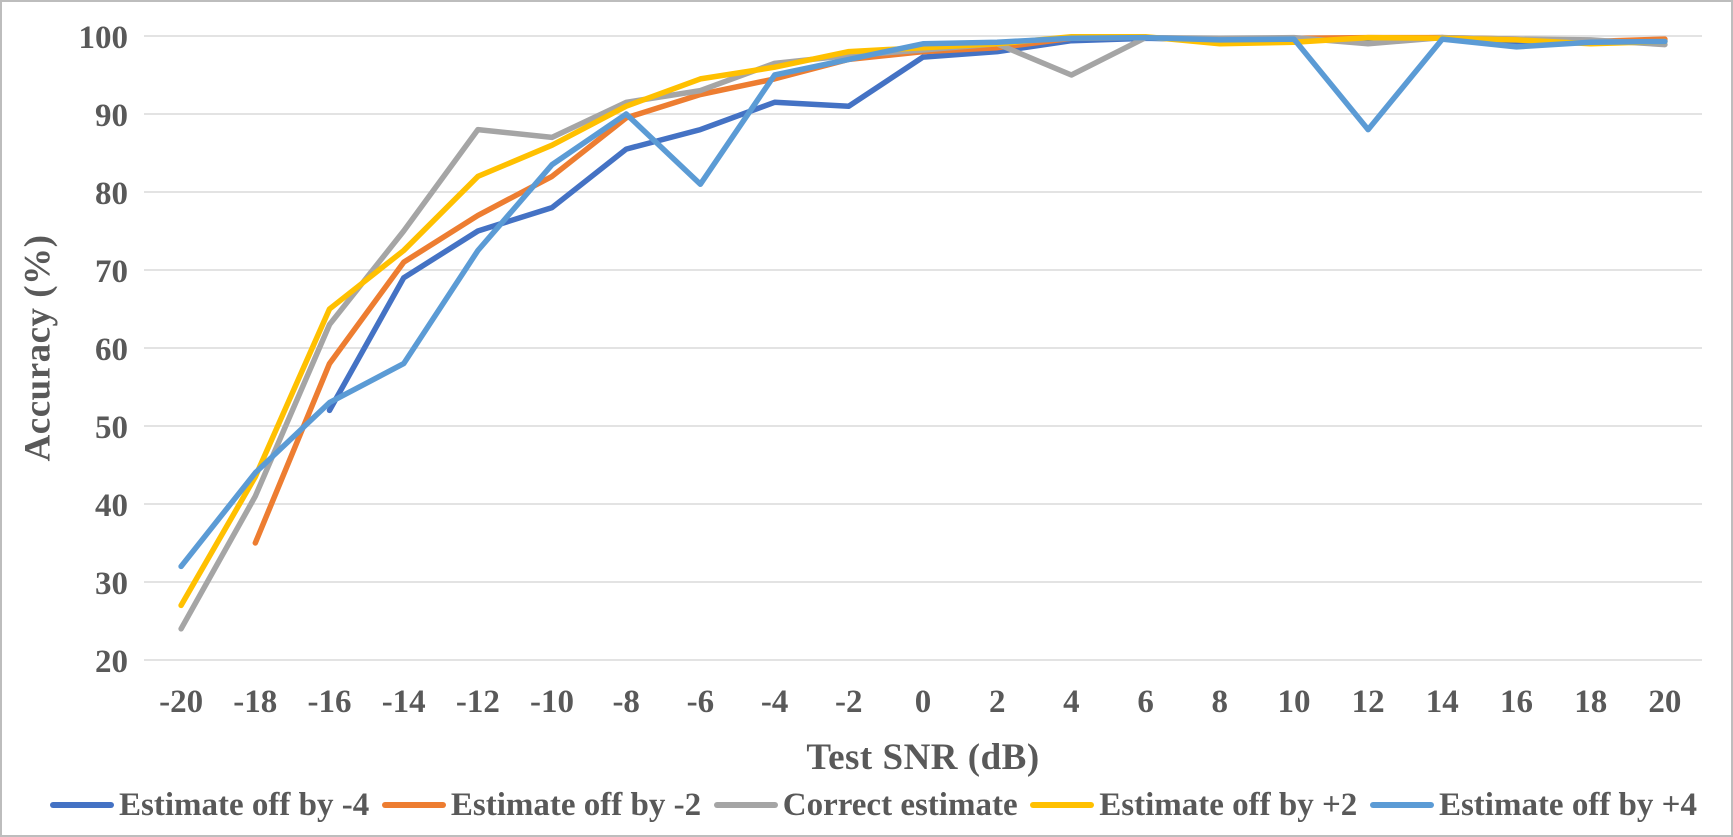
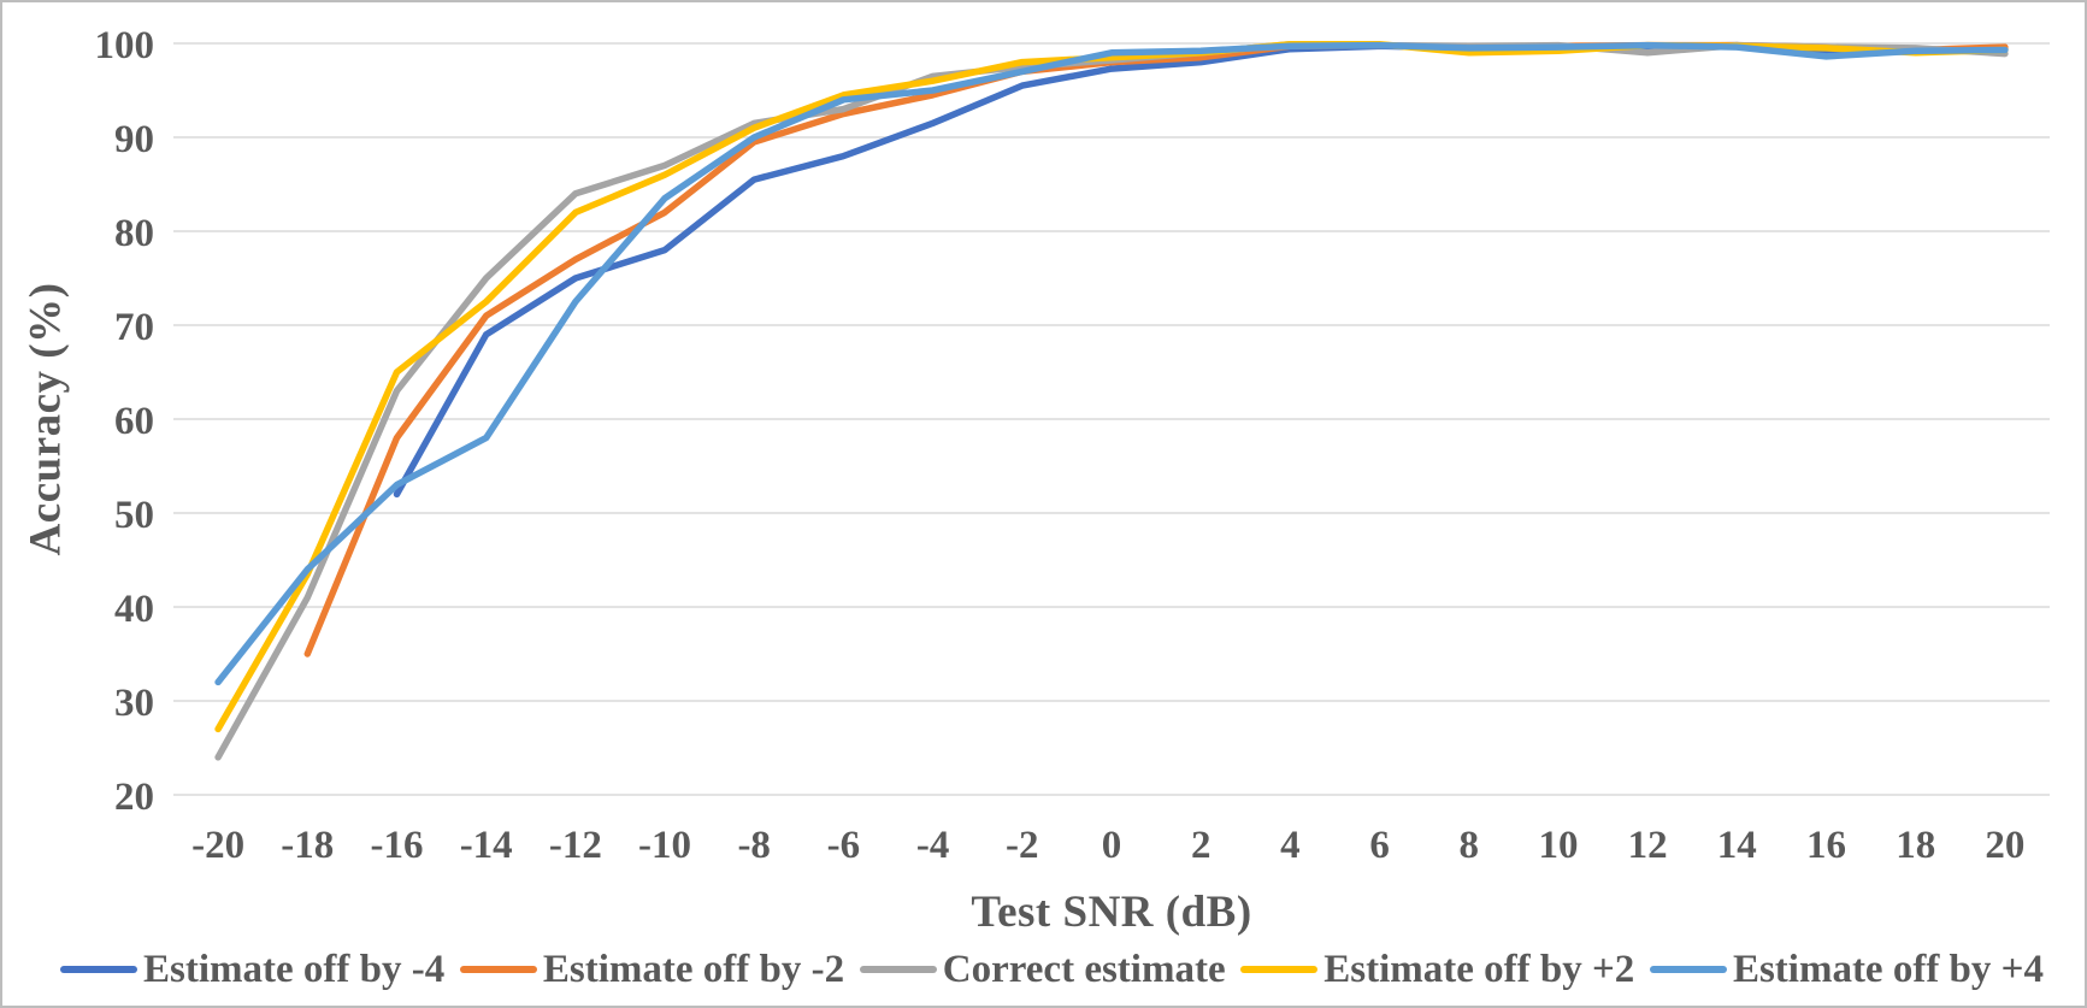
Correct estimate/-12: 88 -> 84
Estimate off by +4/-6: 81 -> 94
Estimate off by -4/-2: 91 -> 96
Correct estimate/4: 95 -> 100
Estimate off by +4/12: 88 -> 100
